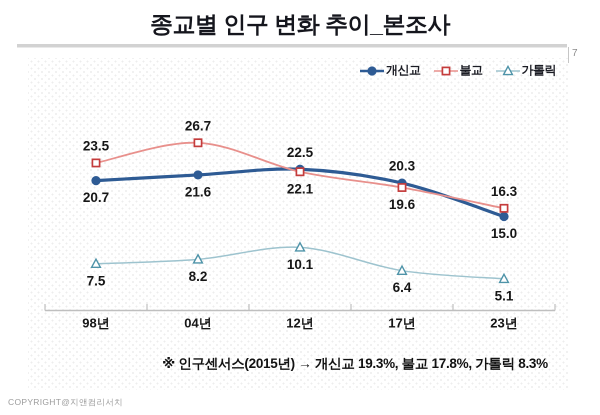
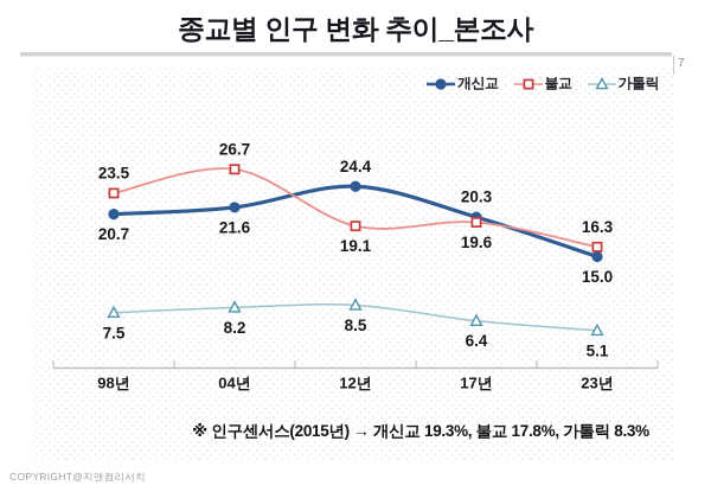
개신교/12년: 22.5 -> 24.4
불교/12년: 22.1 -> 19.1
가톨릭/12년: 10.1 -> 8.5
